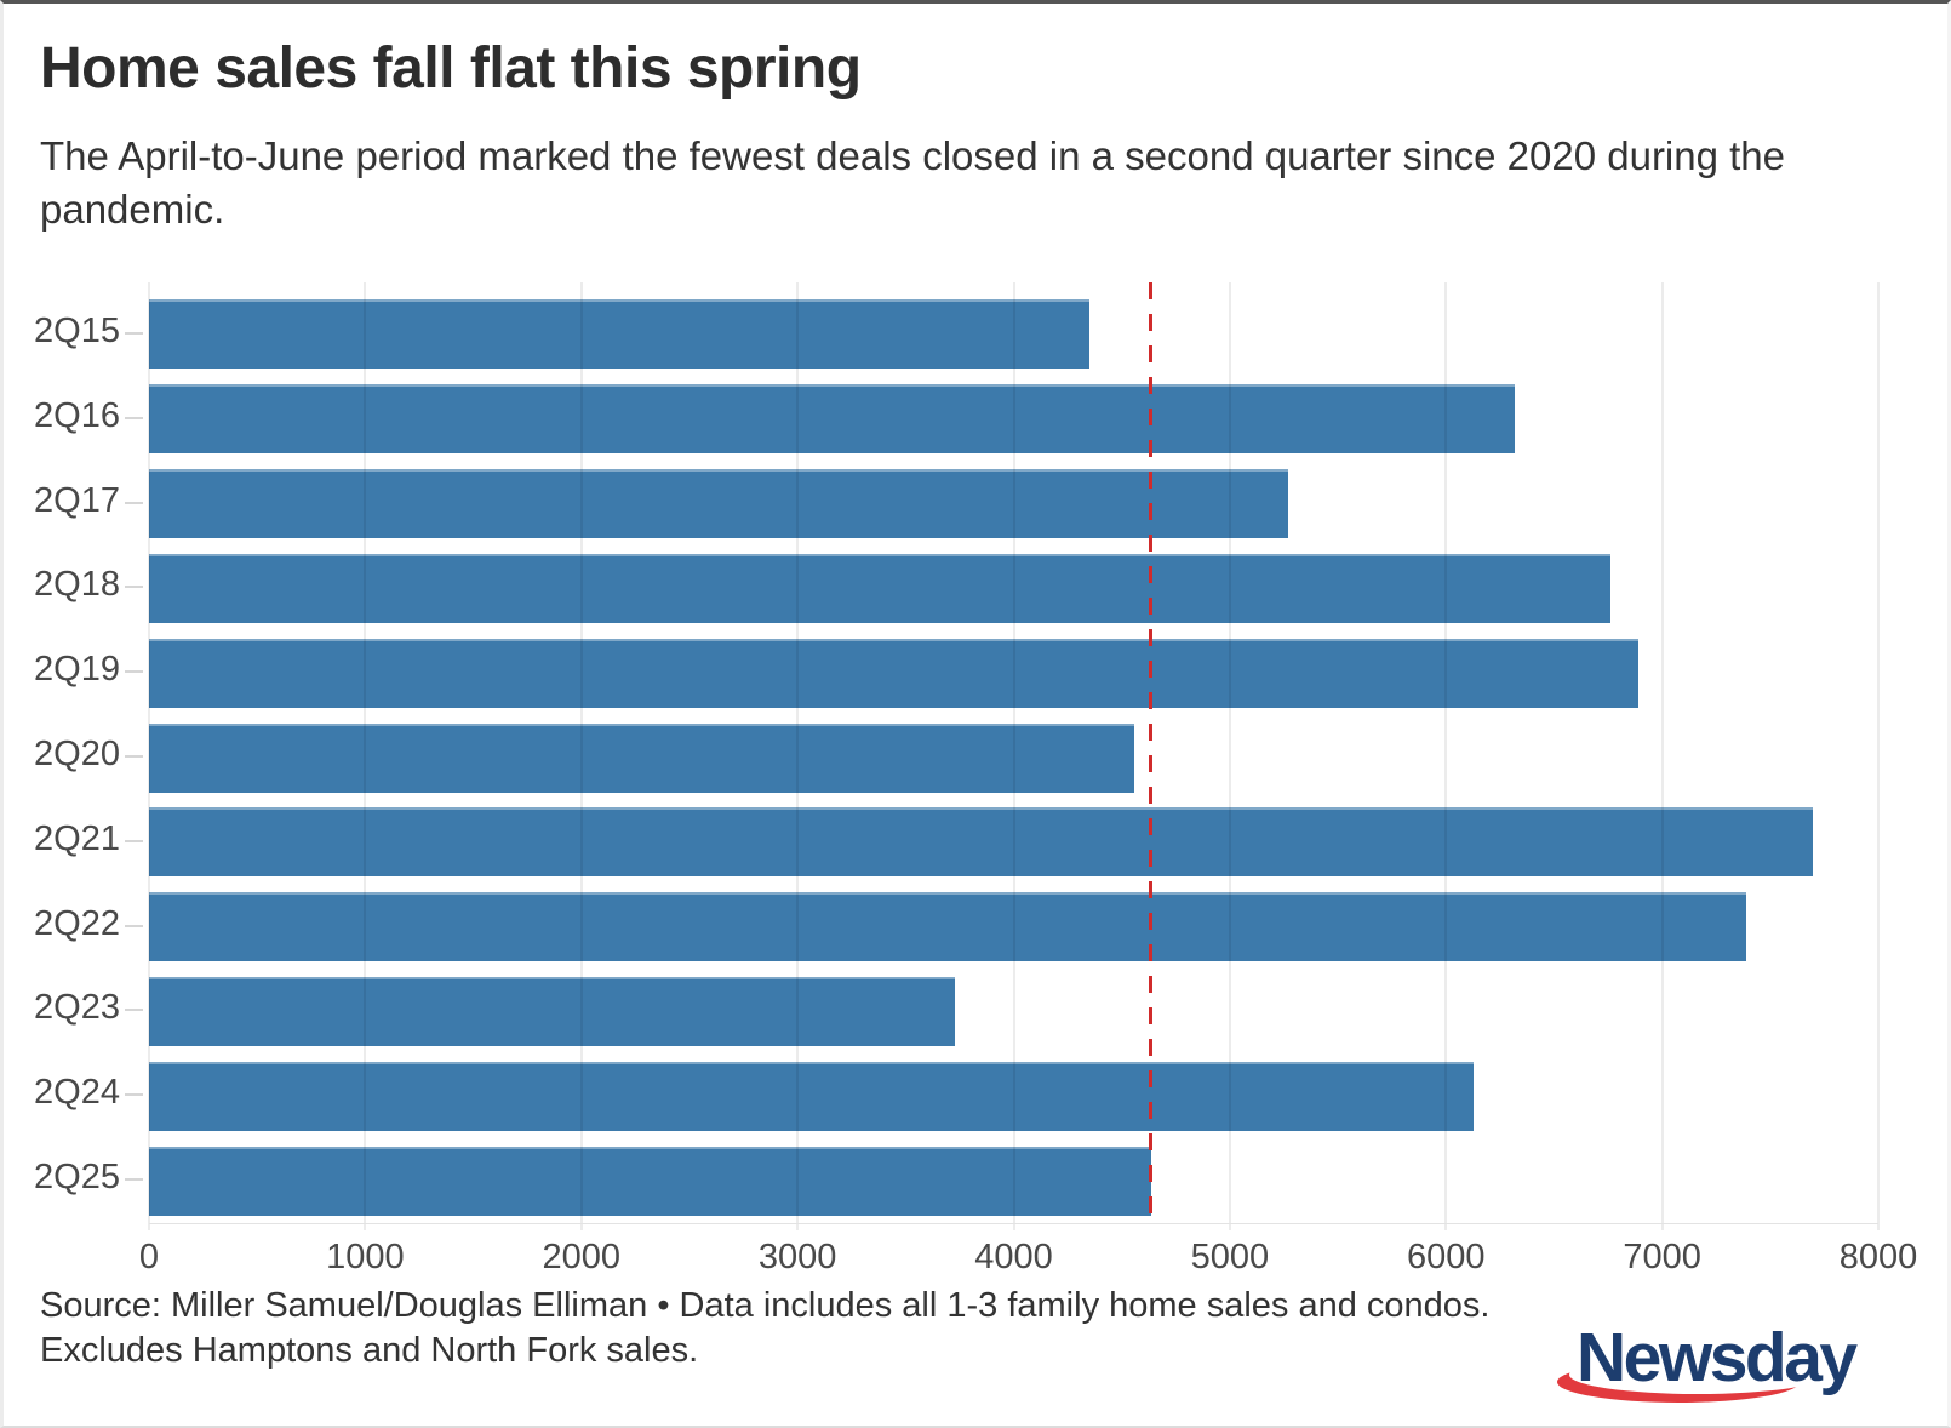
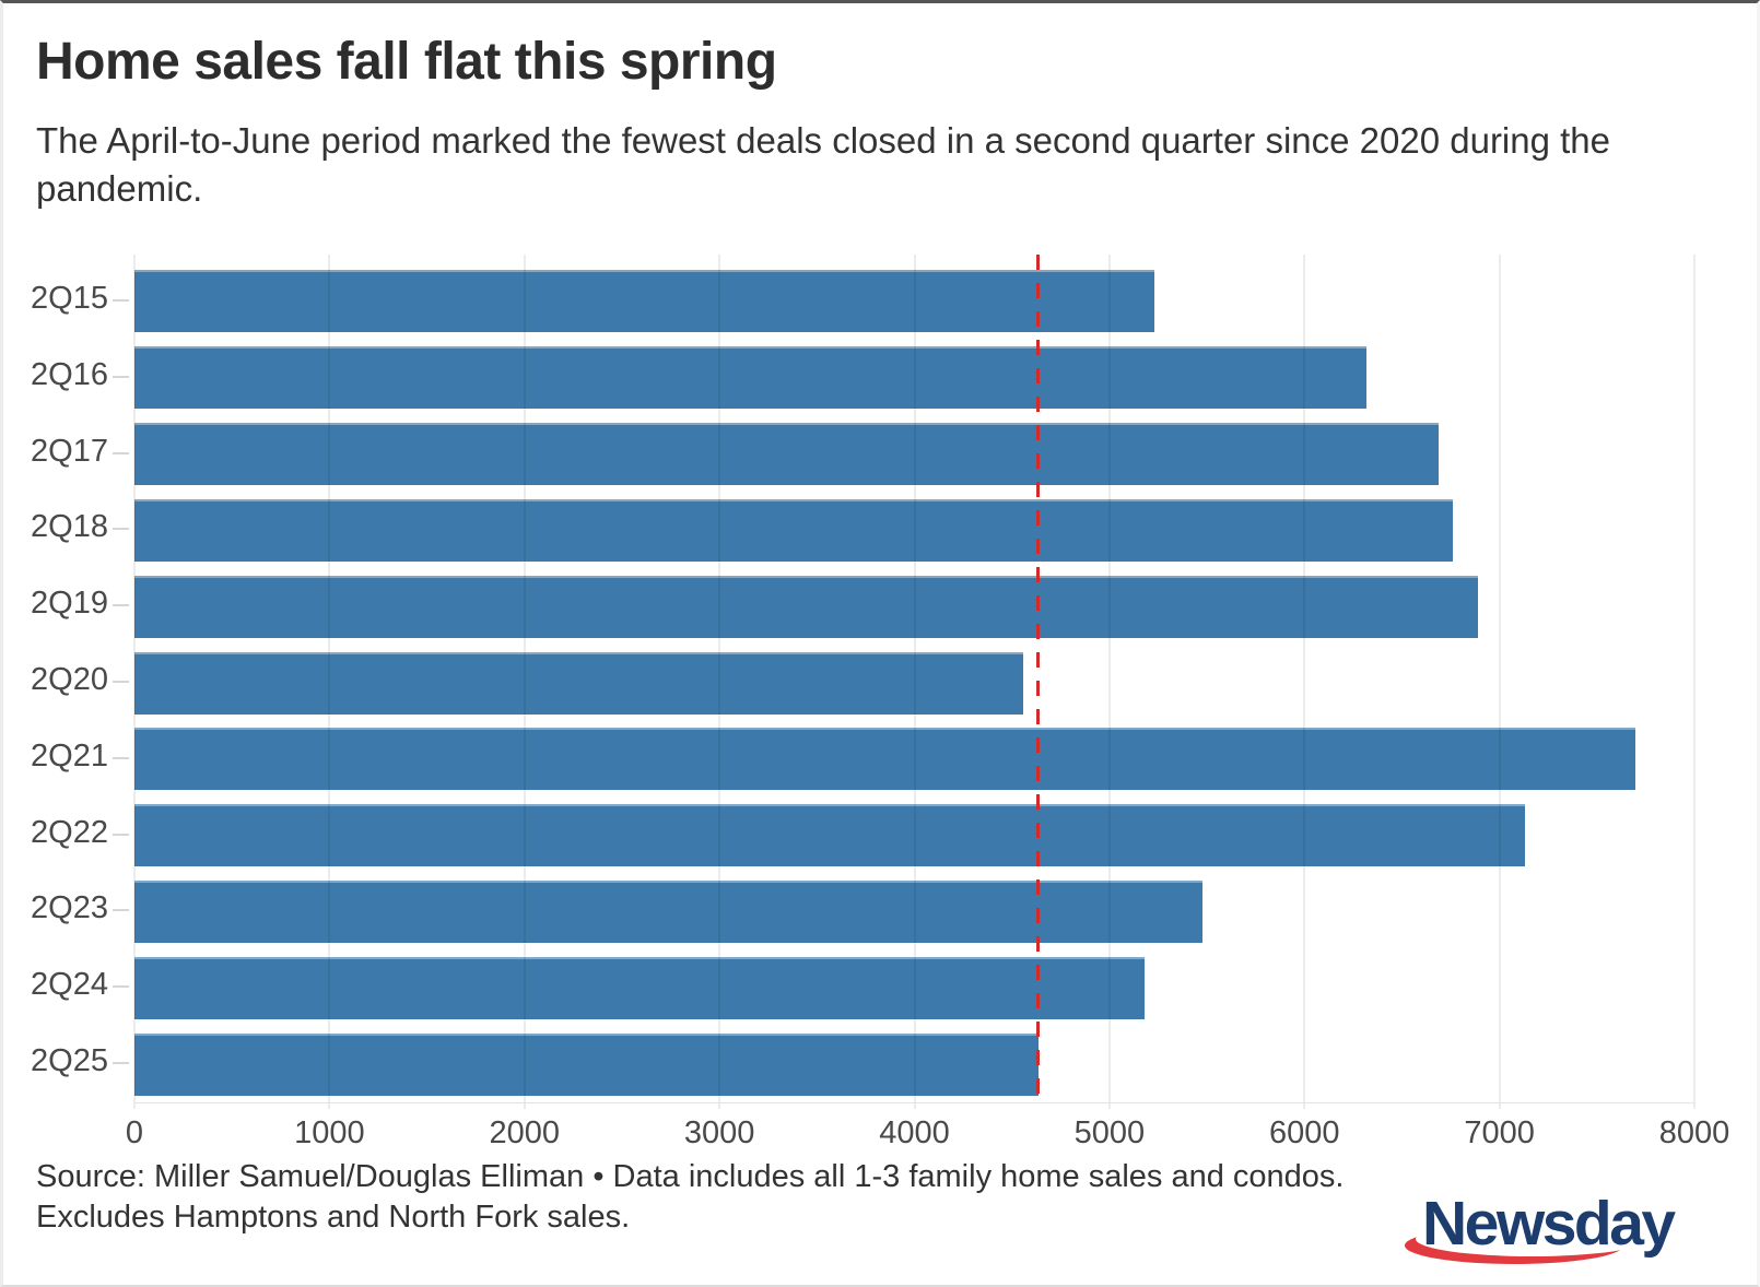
2Q15: 4350 -> 5230
2Q17: 5270 -> 6690
2Q22: 7390 -> 7130
2Q23: 3730 -> 5480
2Q24: 6130 -> 5180
